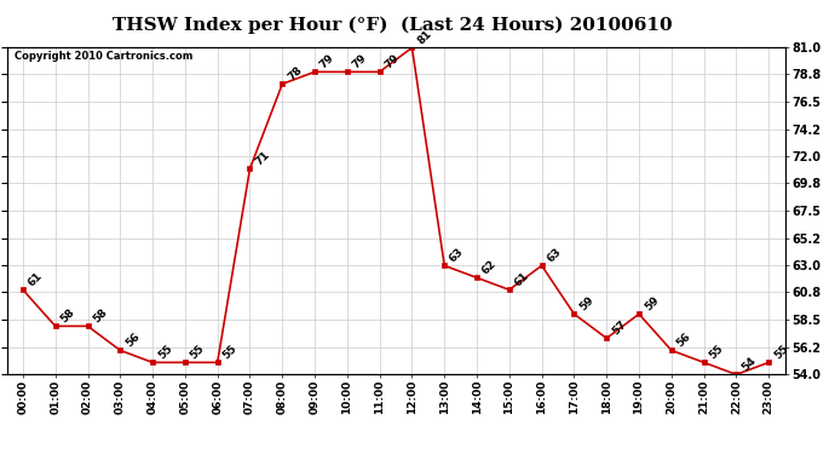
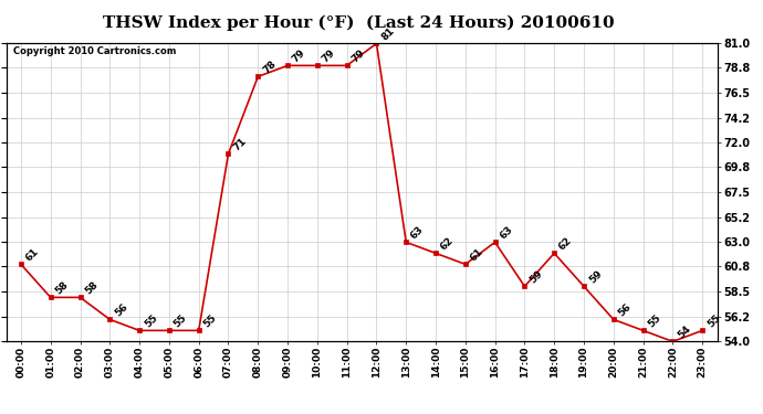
18:00: 57 -> 62
